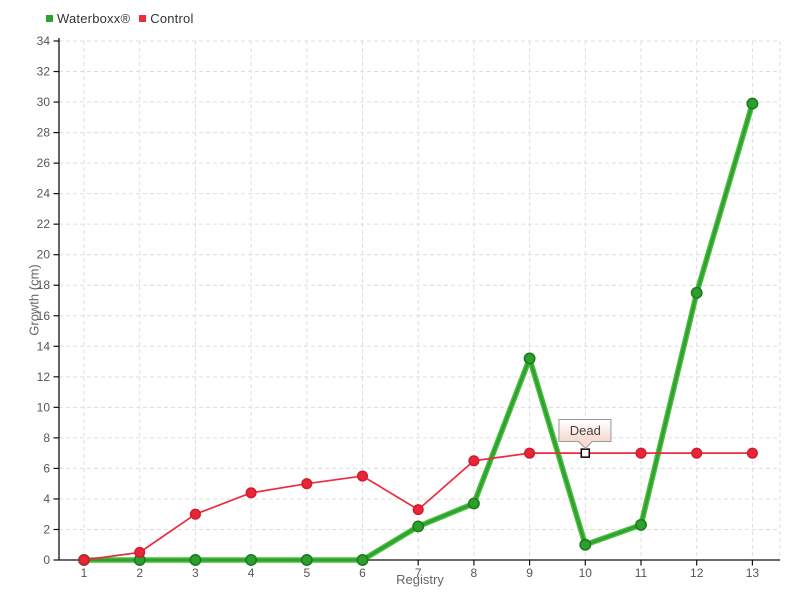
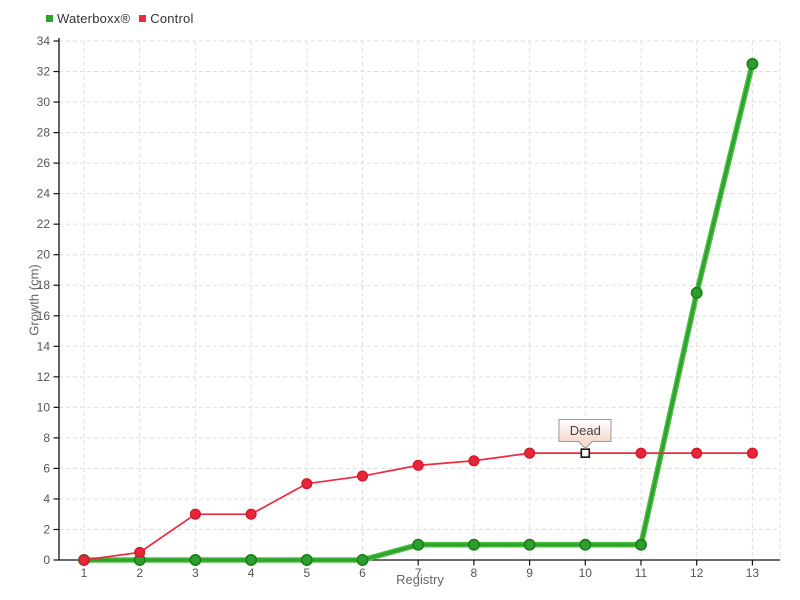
Control/4: 4.4 -> 3.0
Waterboxx®/7: 2.2 -> 1.0
Control/7: 3.3 -> 6.2
Waterboxx®/8: 3.7 -> 1.0
Waterboxx®/9: 13.2 -> 1.0
Waterboxx®/11: 2.3 -> 1.0
Waterboxx®/13: 29.9 -> 32.5
